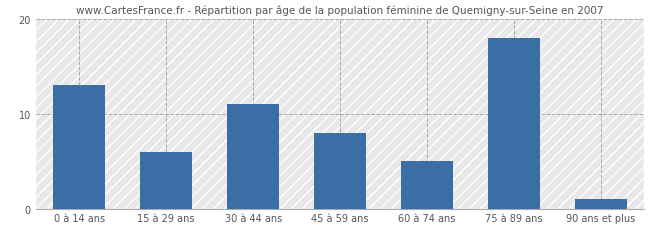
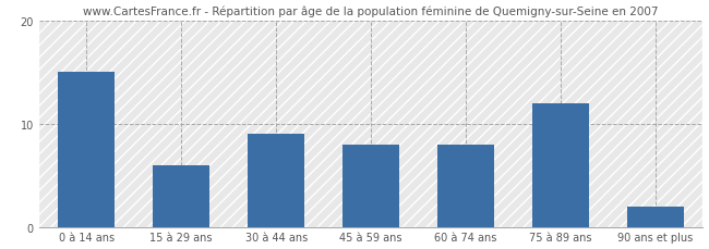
0 à 14 ans: 13 -> 15
30 à 44 ans: 11 -> 9
60 à 74 ans: 5 -> 8
75 à 89 ans: 18 -> 12
90 ans et plus: 1 -> 2
